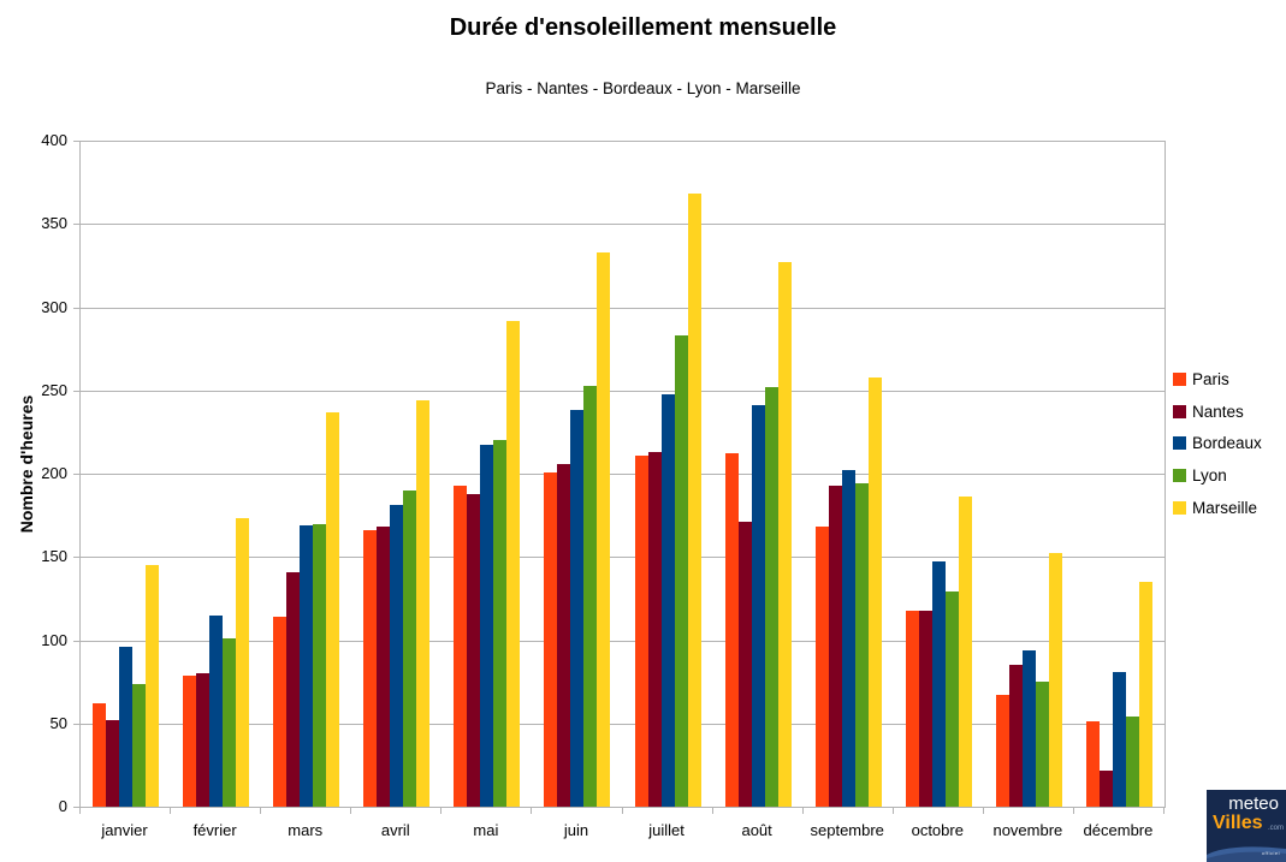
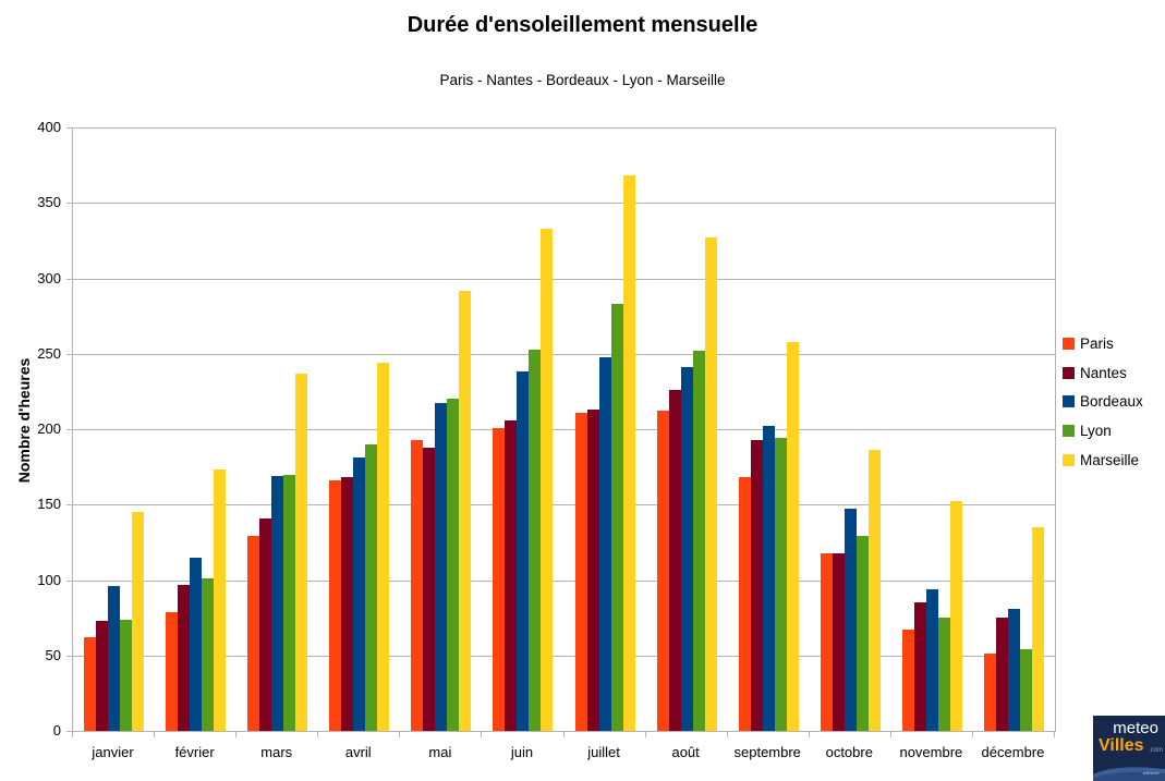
Nantes/janvier: 52 -> 73
Nantes/février: 80 -> 97
Paris/mars: 114 -> 129
Nantes/août: 171 -> 226
Nantes/décembre: 22 -> 75
